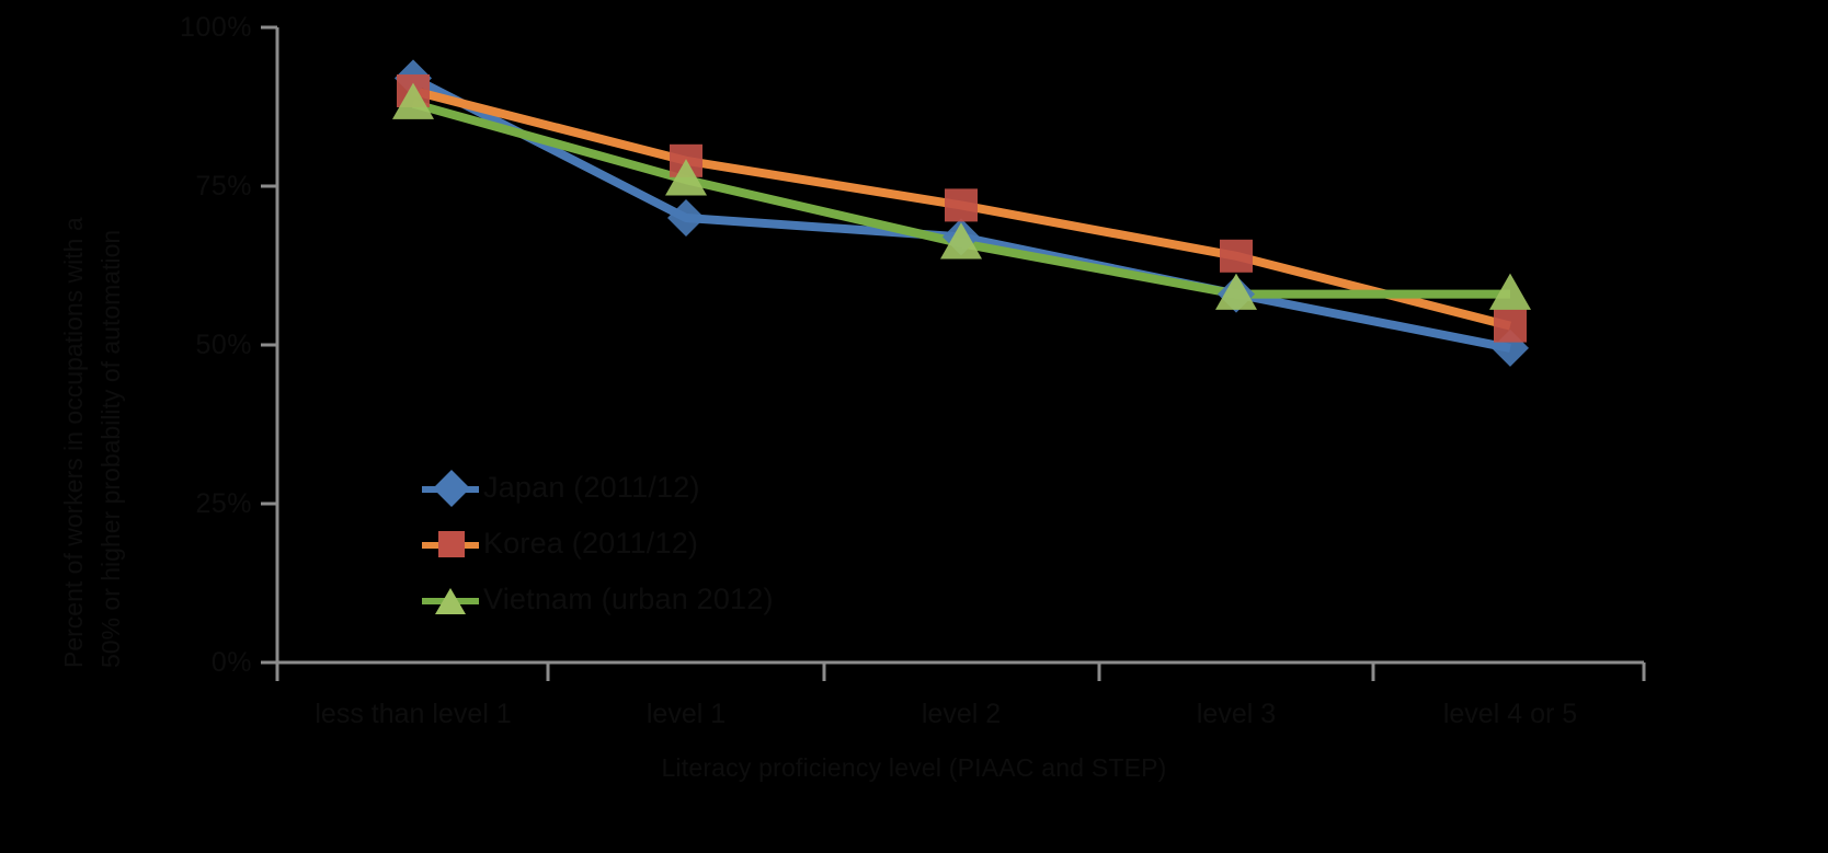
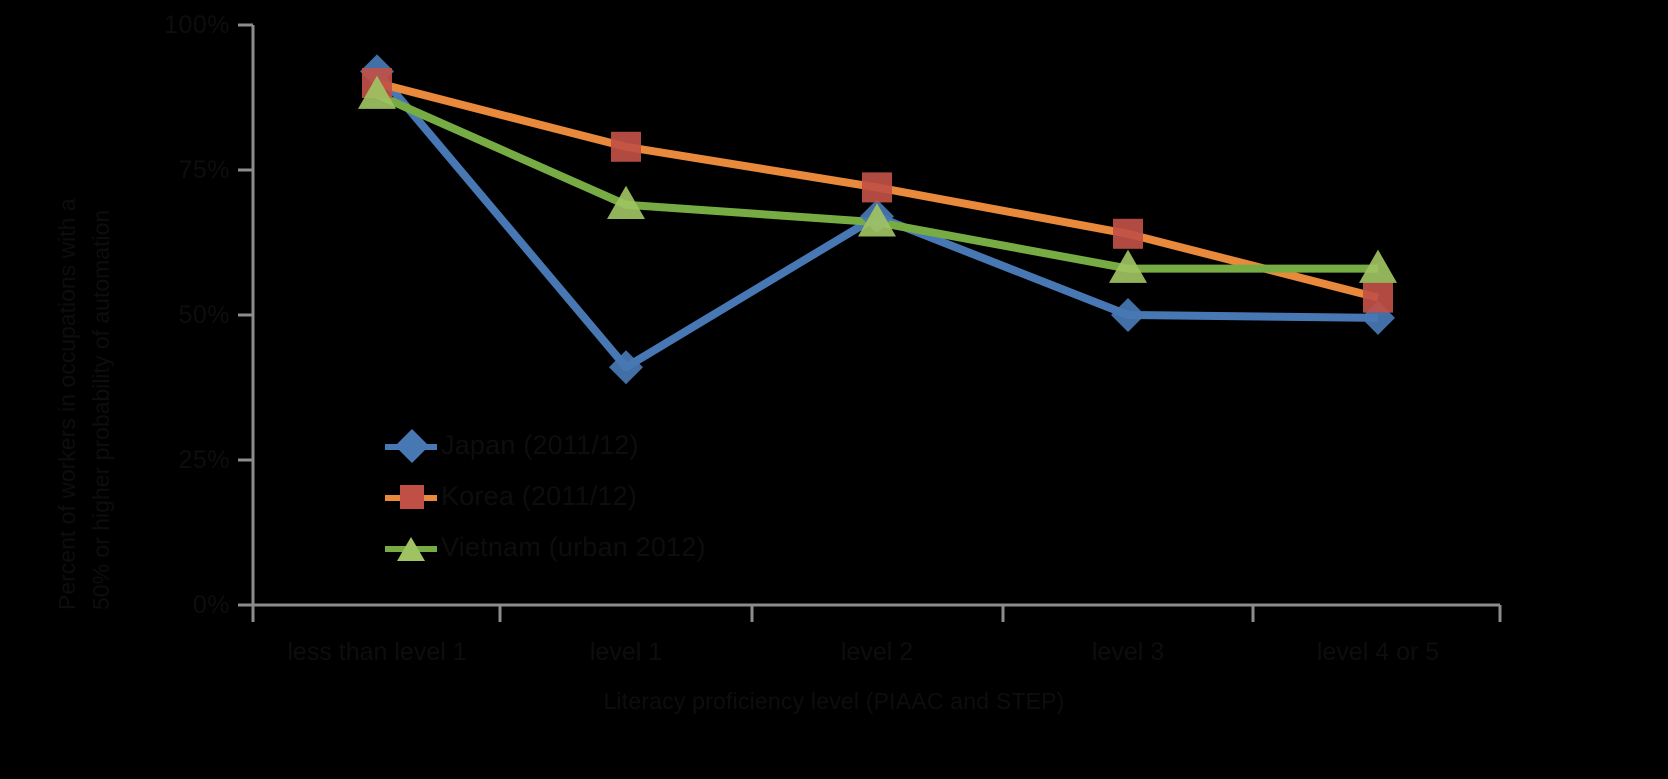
Japan (2011/12)/level 1: 70% -> 41%
Vietnam (urban 2012)/level 1: 76% -> 69%
Japan (2011/12)/level 3: 58% -> 50%
